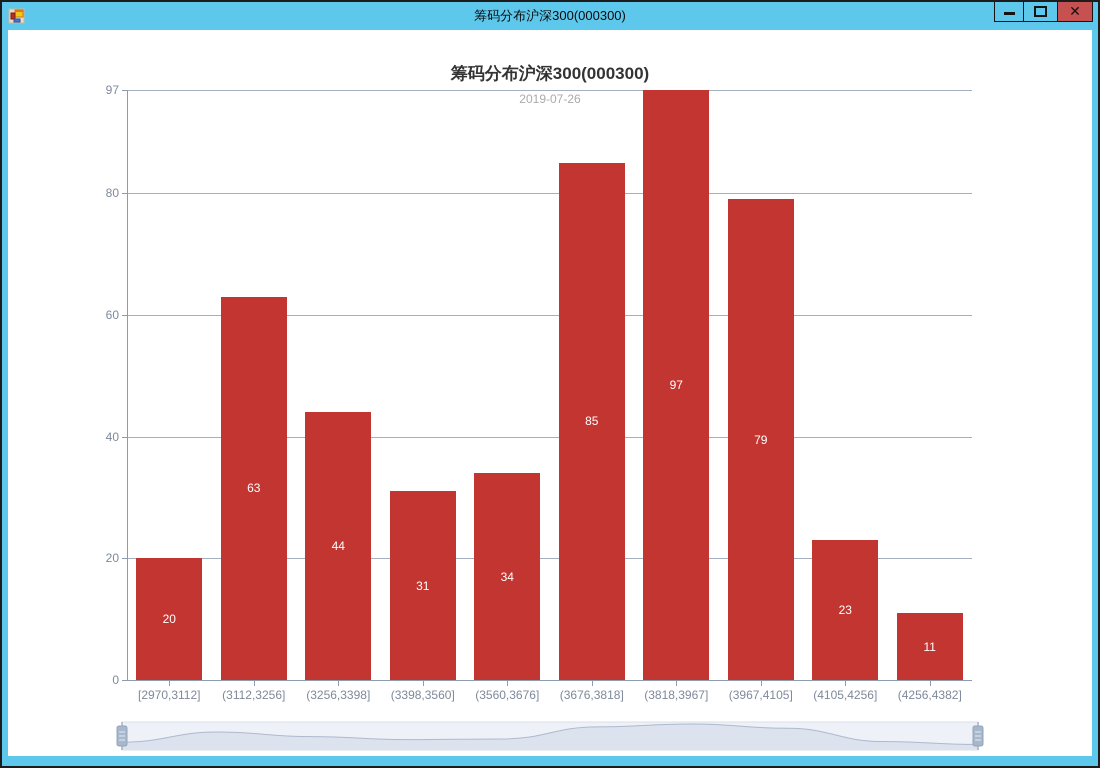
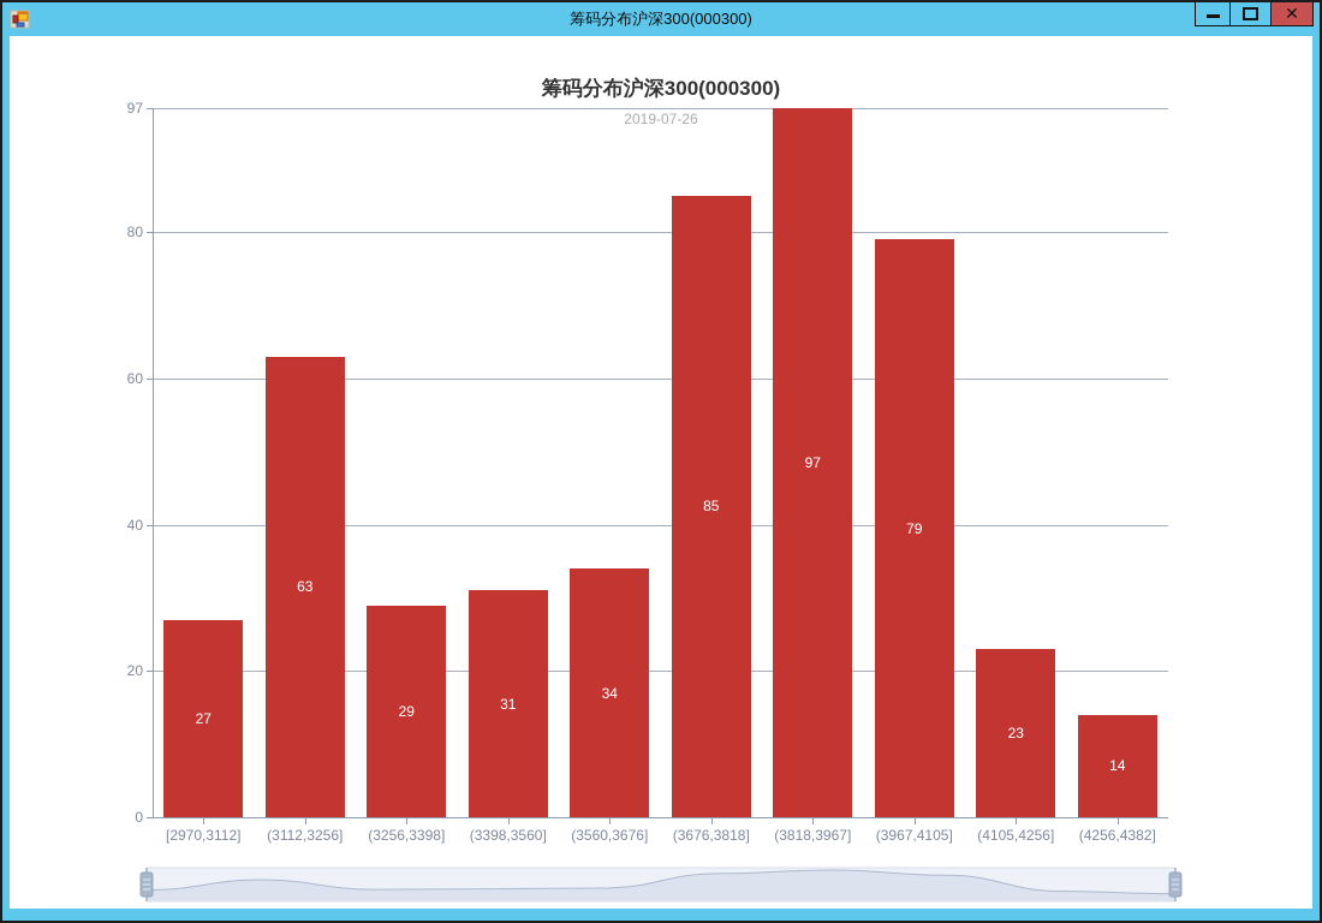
[2970,3112]: 20 -> 27
(3256,3398]: 44 -> 29
(4256,4382]: 11 -> 14
